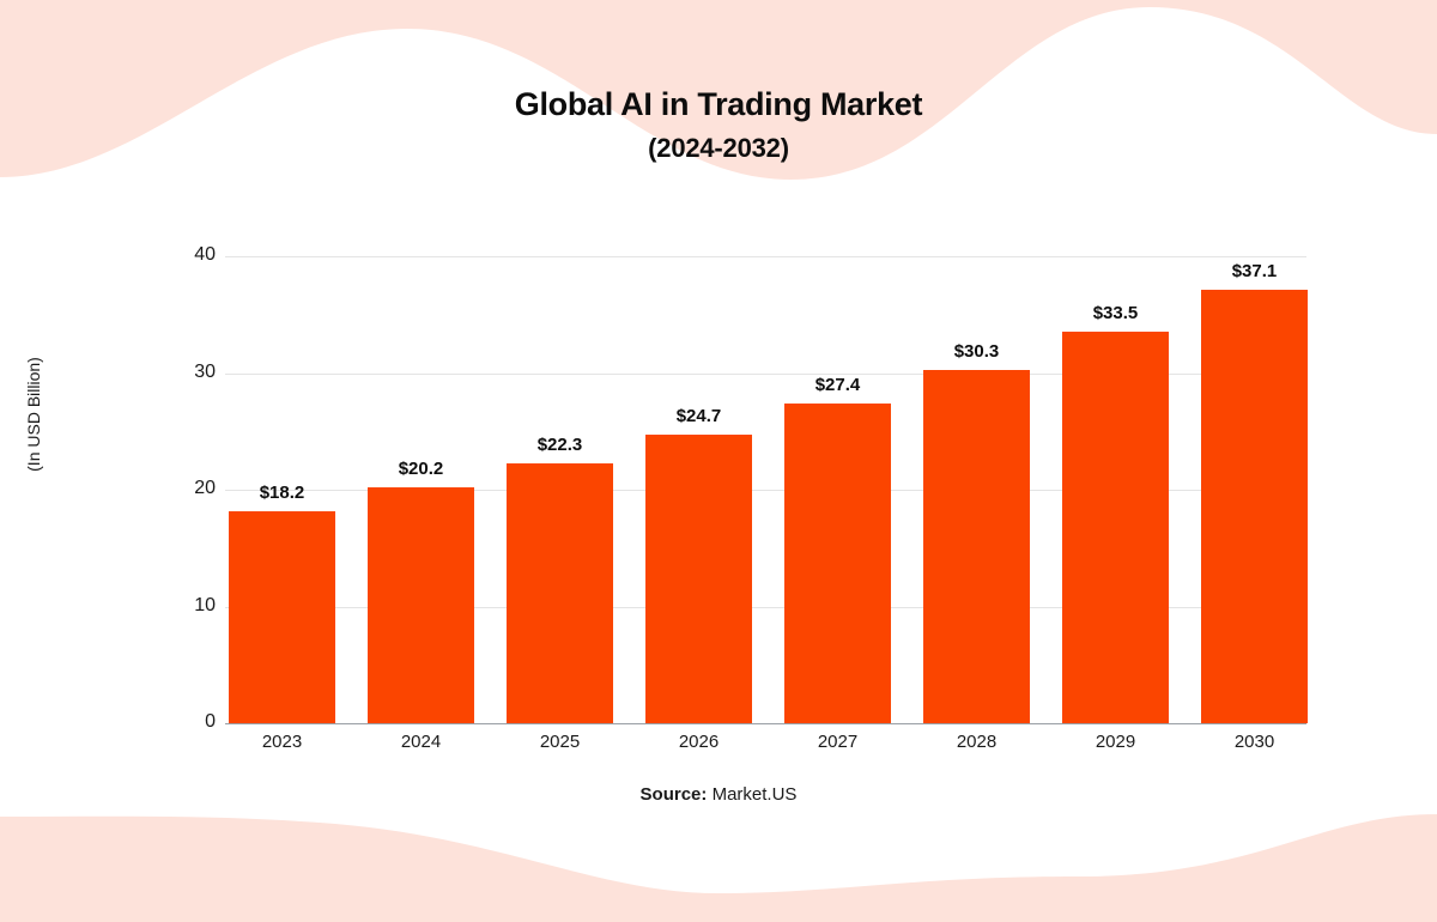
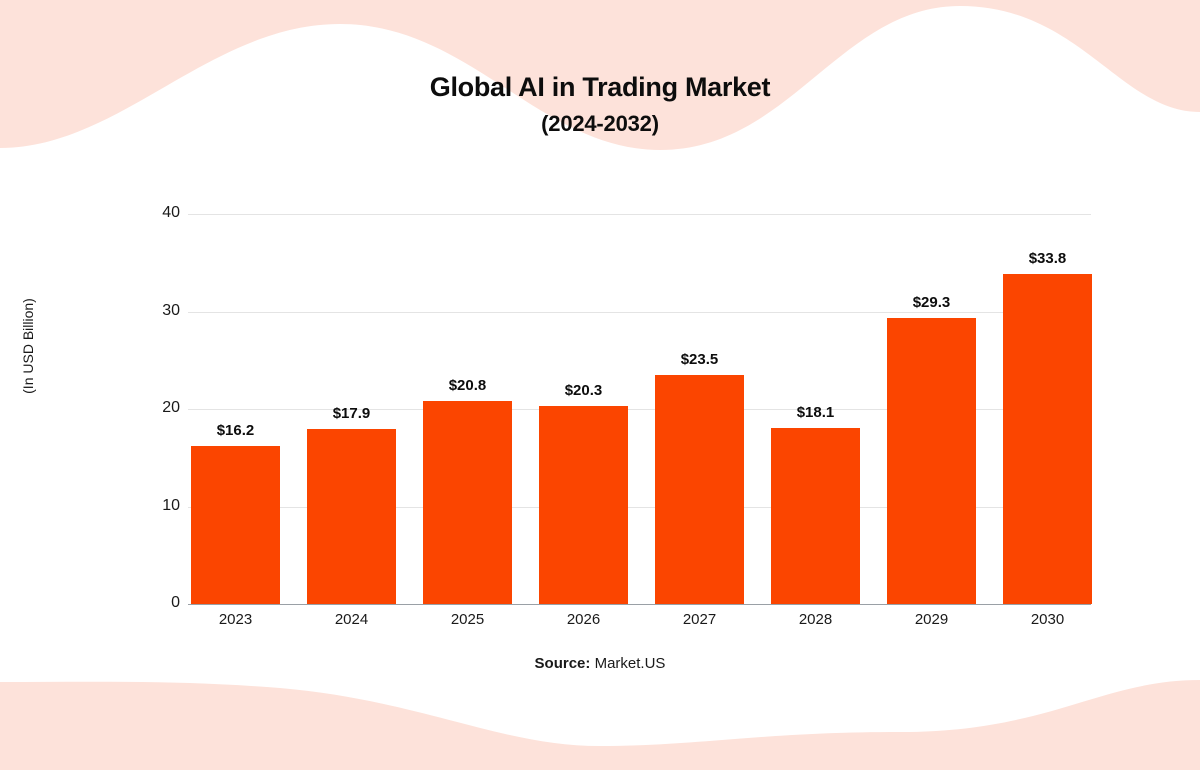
2023: $18.2 -> $16.2
2024: $20.2 -> $17.9
2025: $22.3 -> $20.8
2026: $24.7 -> $20.3
2027: $27.4 -> $23.5
2028: $30.3 -> $18.1
2029: $33.5 -> $29.3
2030: $37.1 -> $33.8
